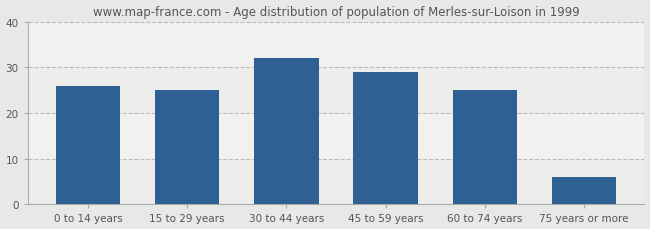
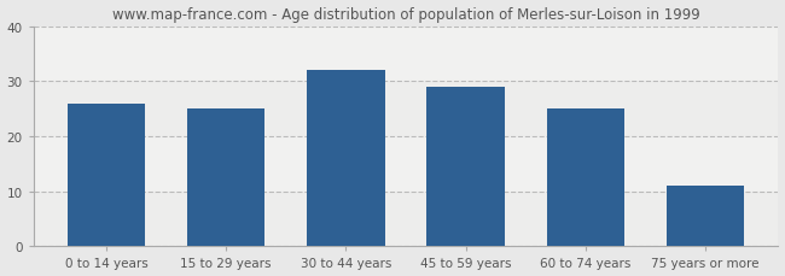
75 years or more: 6 -> 11
